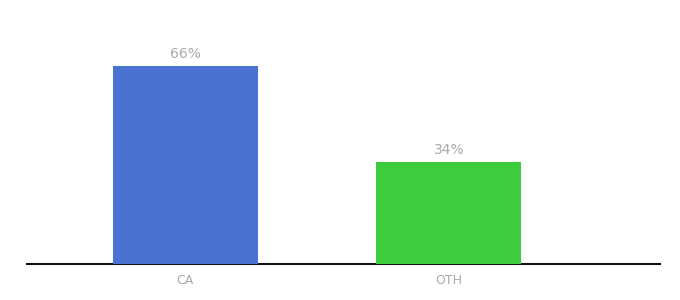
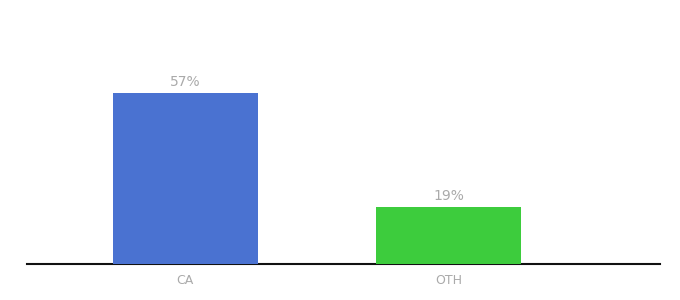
CA: 66% -> 57%
OTH: 34% -> 19%
